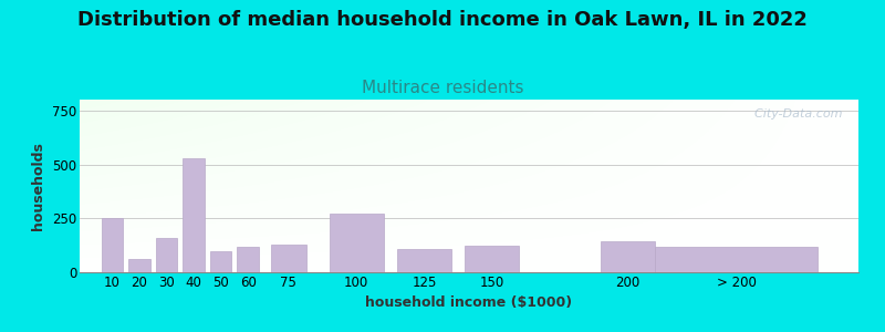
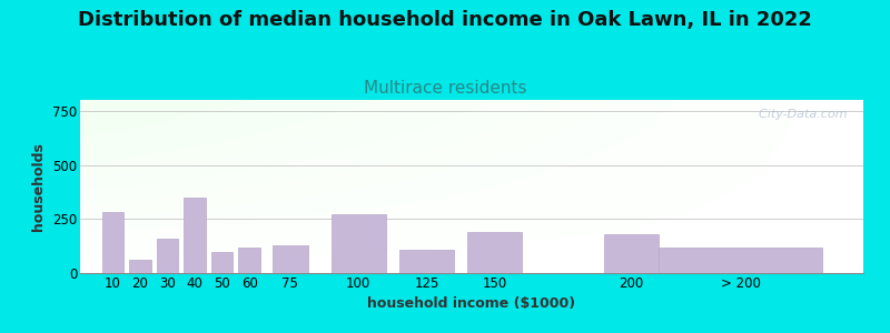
10: 250 -> 280
40: 530 -> 350
150: 120 -> 190
200: 140 -> 180
